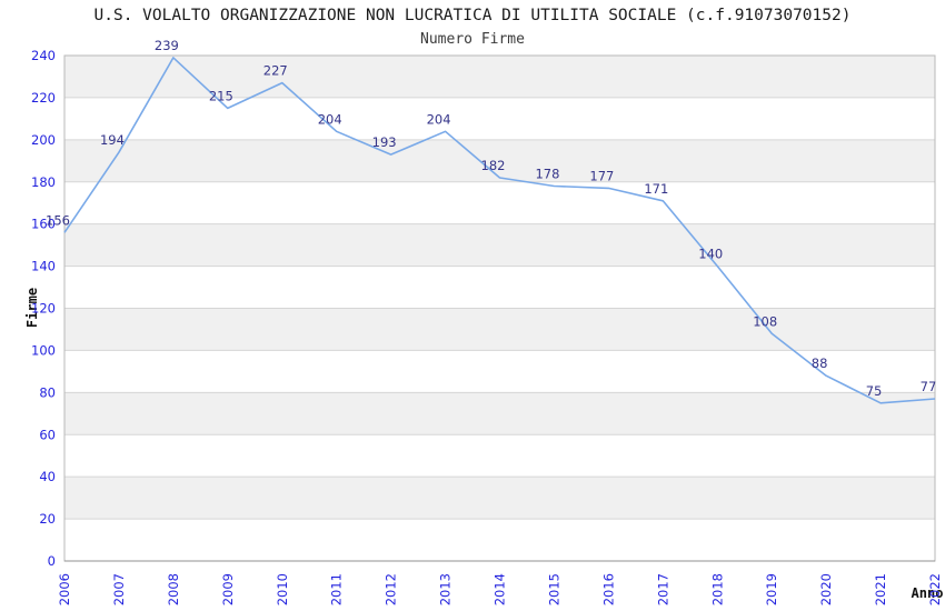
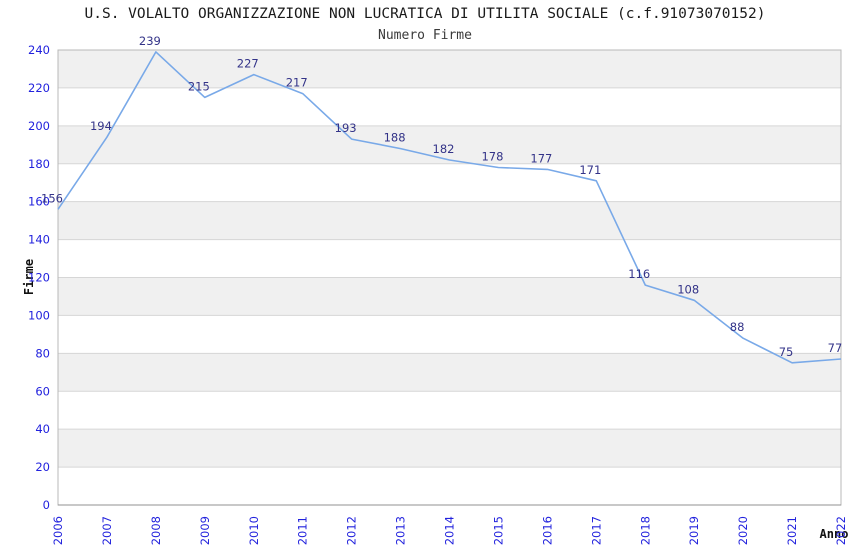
2011: 204 -> 217
2013: 204 -> 188
2018: 140 -> 116
